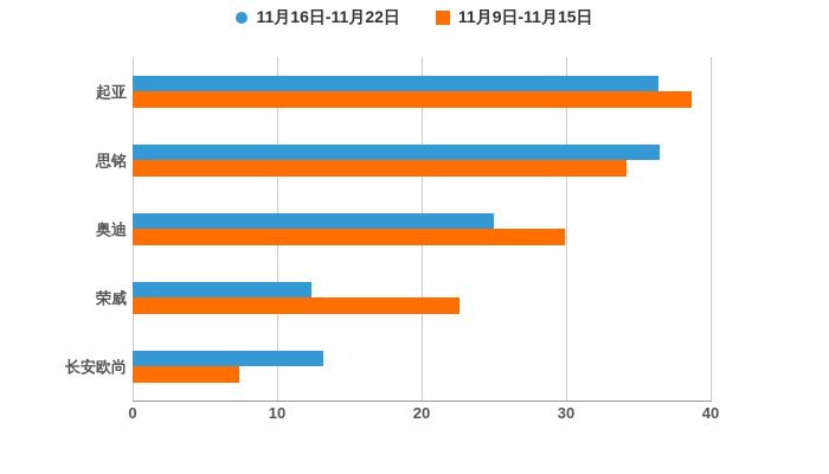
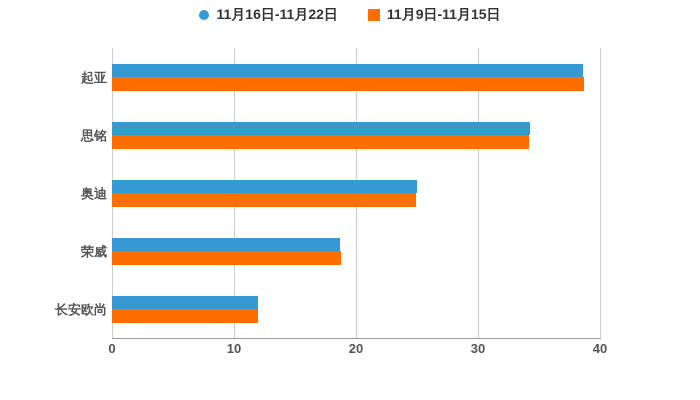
11月16日-11月22日/起亚: 36.4 -> 38.6
11月16日-11月22日/思铭: 36.5 -> 34.3
11月9日-11月15日/奥迪: 29.9 -> 24.9
11月16日-11月22日/荣威: 12.4 -> 18.7
11月9日-11月15日/荣威: 22.6 -> 18.8
11月16日-11月22日/长安欧尚: 13.2 -> 12.0
11月9日-11月15日/长安欧尚: 7.4 -> 12.0
